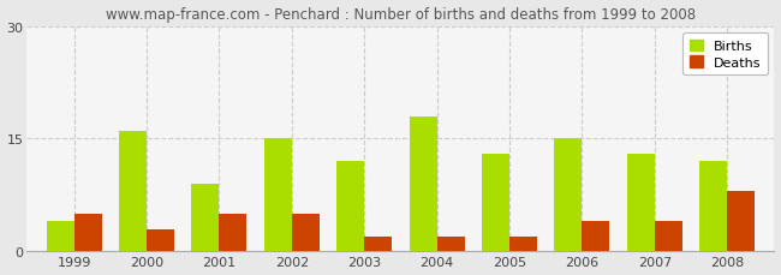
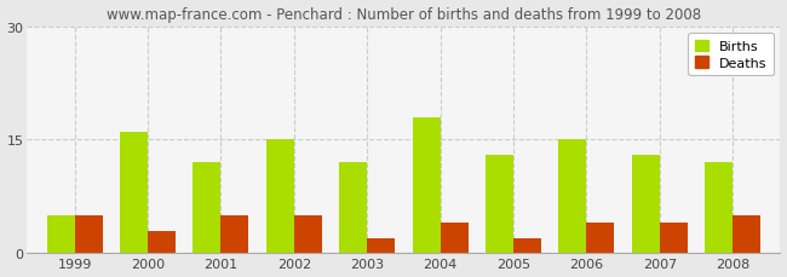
Births/1999: 4 -> 5
Births/2001: 9 -> 12
Deaths/2004: 2 -> 4
Deaths/2008: 8 -> 5
